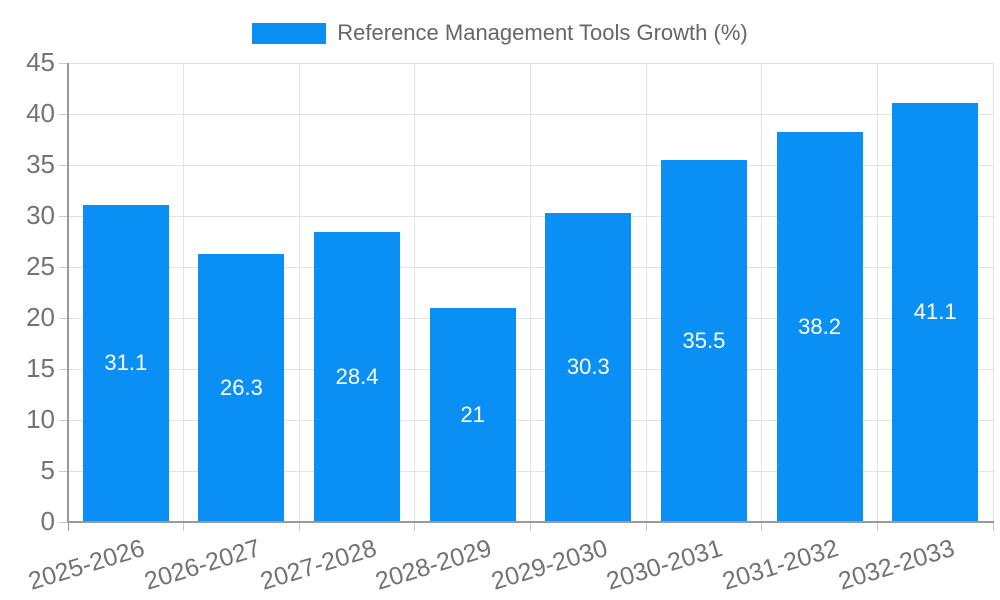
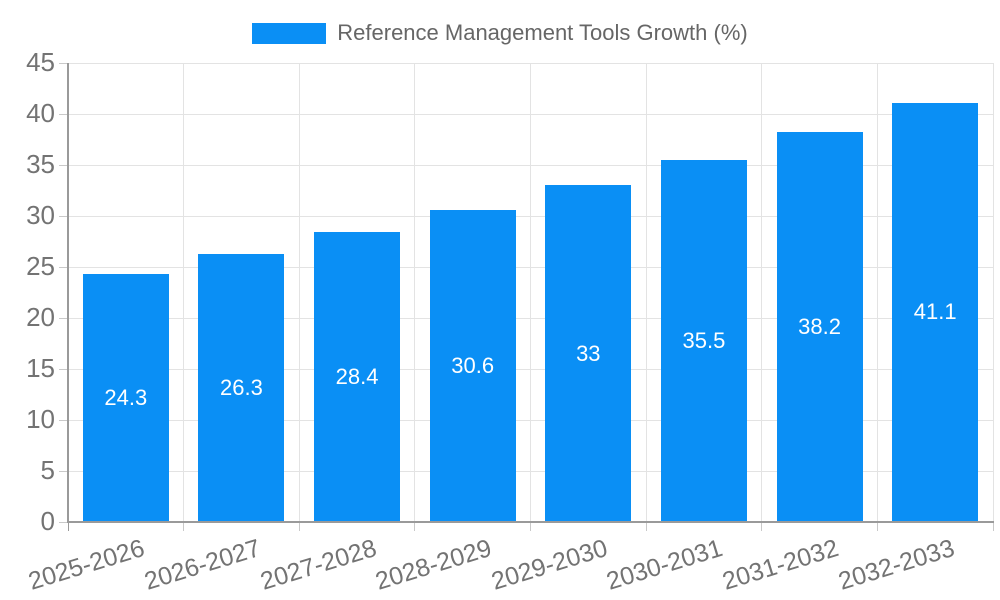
2025-2026: 31.1 -> 24.3
2028-2029: 21 -> 30.6
2029-2030: 30.3 -> 33
